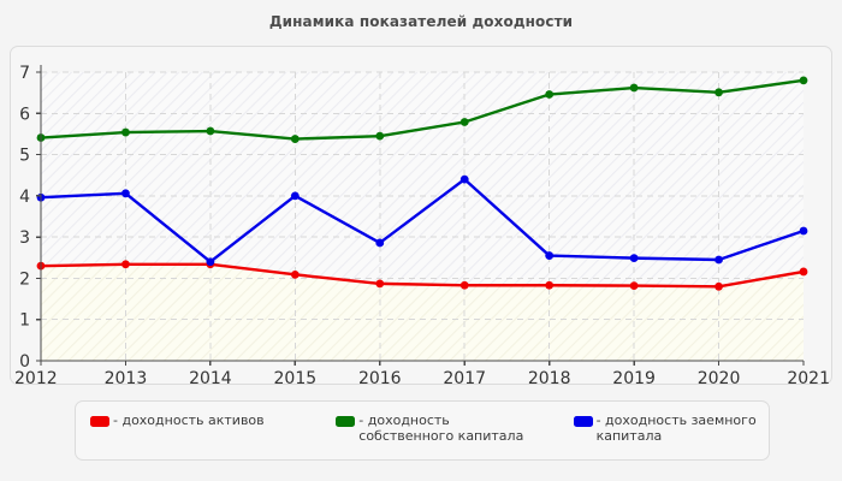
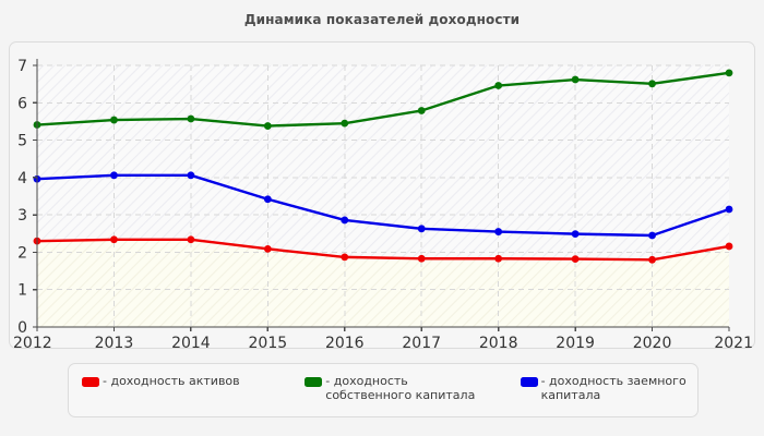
- доходность заемного капитала/2014: 2.4 -> 4.1
- доходность заемного капитала/2015: 4.0 -> 3.4
- доходность заемного капитала/2017: 4.4 -> 2.6
